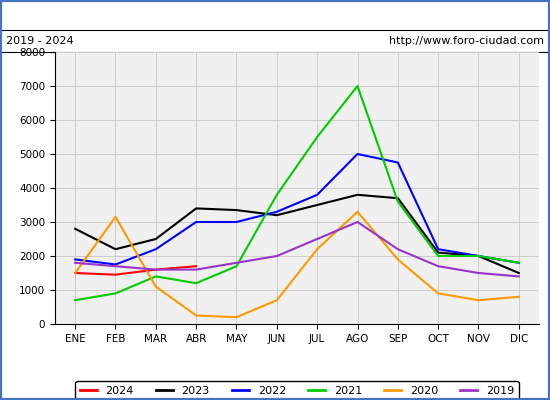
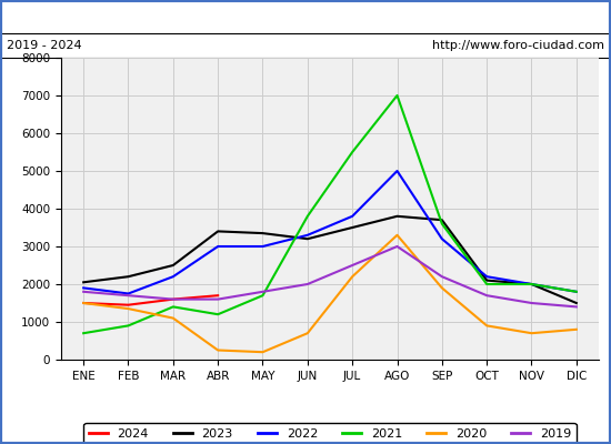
2023/ENE: 2800 -> 2050
2020/FEB: 3150 -> 1350
2022/SEP: 4750 -> 3200
